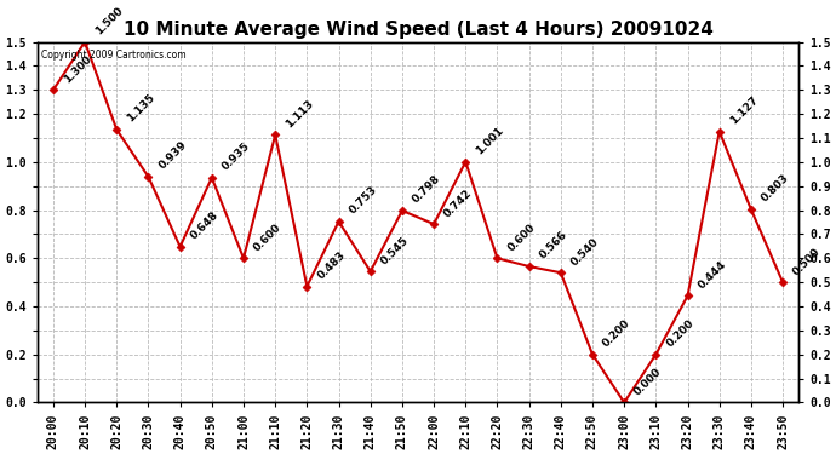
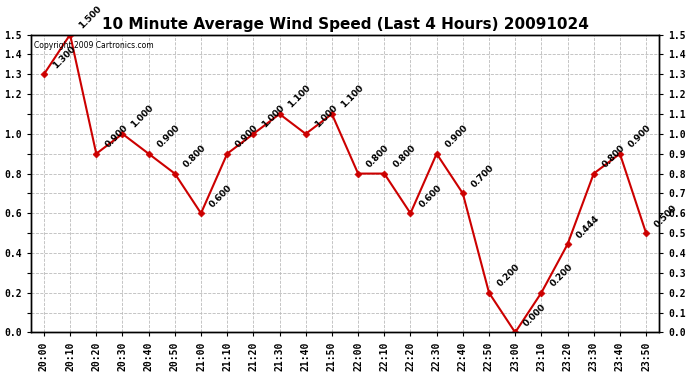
20:20: 1.135 -> 0.900
20:30: 0.939 -> 1.000
20:40: 0.648 -> 0.900
20:50: 0.935 -> 0.800
21:10: 1.113 -> 0.900
21:20: 0.483 -> 1.000
21:30: 0.753 -> 1.100
21:40: 0.545 -> 1.000
21:50: 0.798 -> 1.100
22:00: 0.742 -> 0.800
22:10: 1.001 -> 0.800
22:30: 0.566 -> 0.900
22:40: 0.540 -> 0.700
23:30: 1.127 -> 0.800
23:40: 0.803 -> 0.900
